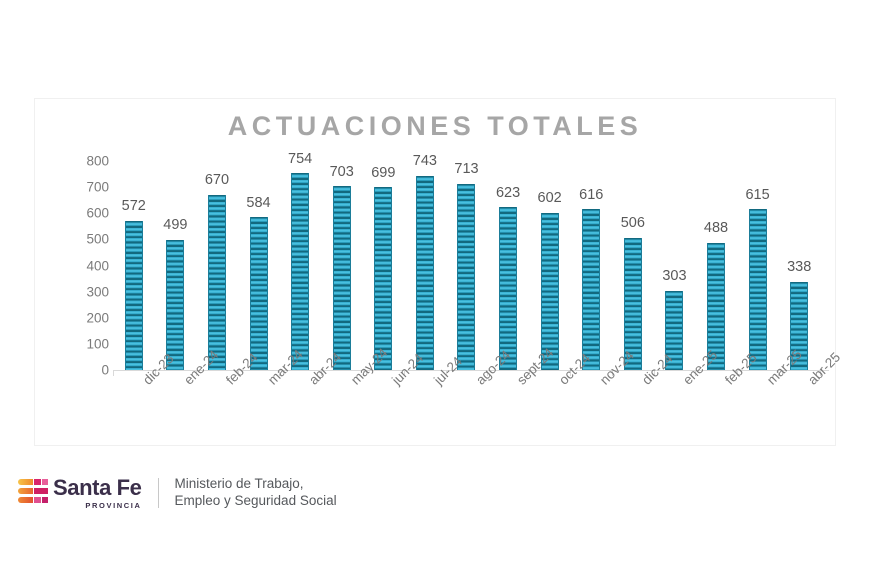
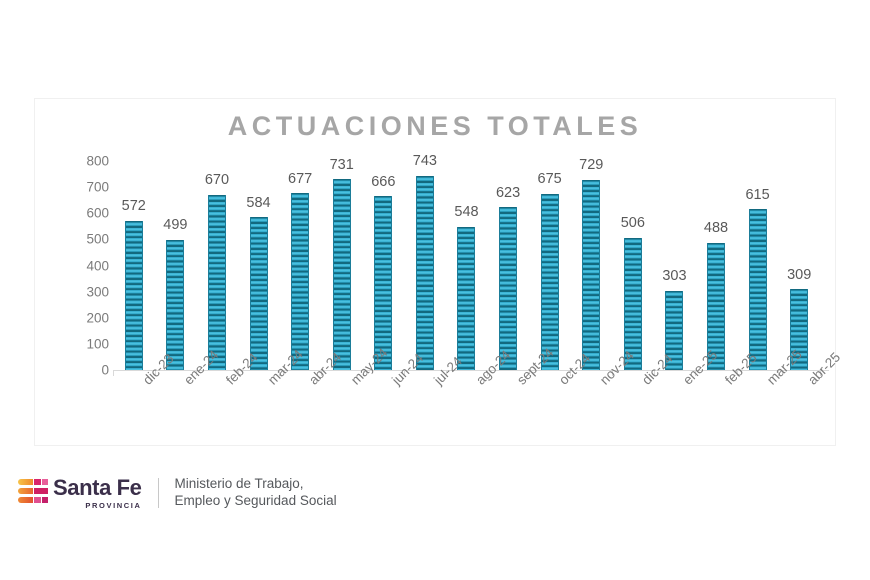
abr-24: 754 -> 677
may-24: 703 -> 731
jun-24: 699 -> 666
ago-24: 713 -> 548
oct-24: 602 -> 675
nov-24: 616 -> 729
abr-25: 338 -> 309
